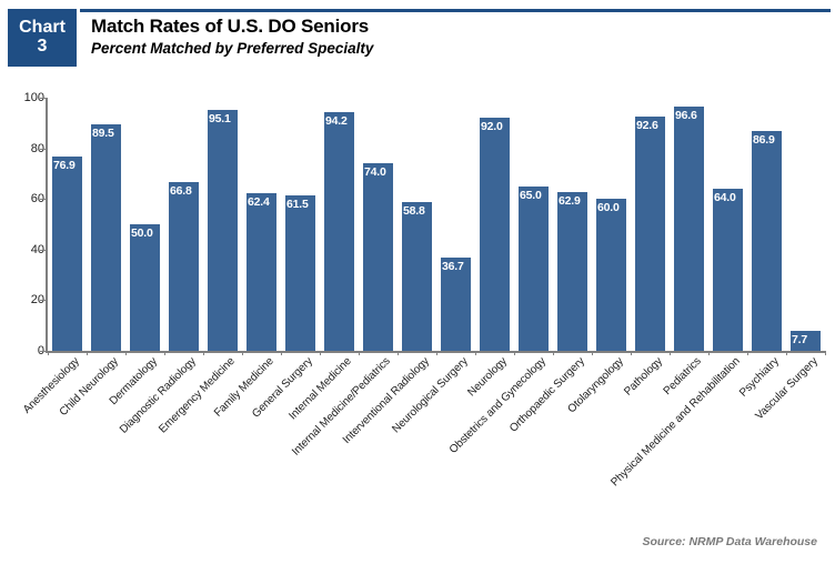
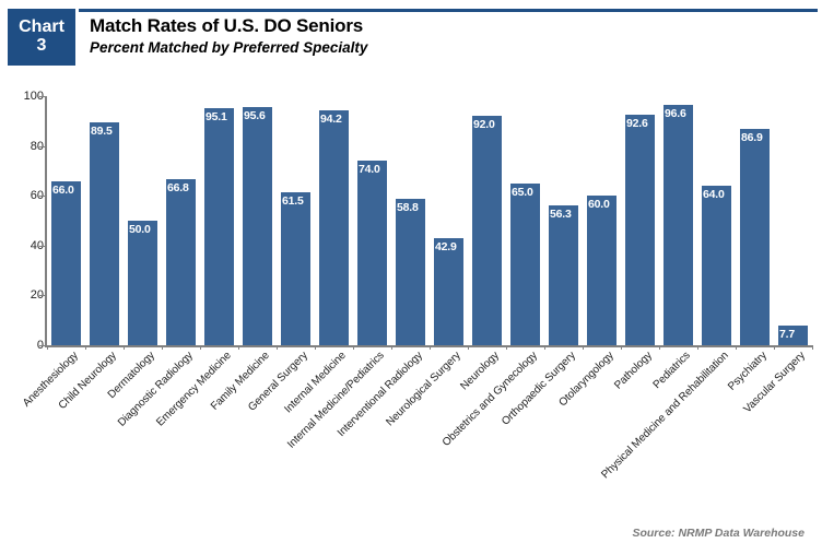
Anesthesiology: 76.9 -> 66.0
Family Medicine: 62.4 -> 95.6
Neurological Surgery: 36.7 -> 42.9
Orthopaedic Surgery: 62.9 -> 56.3
